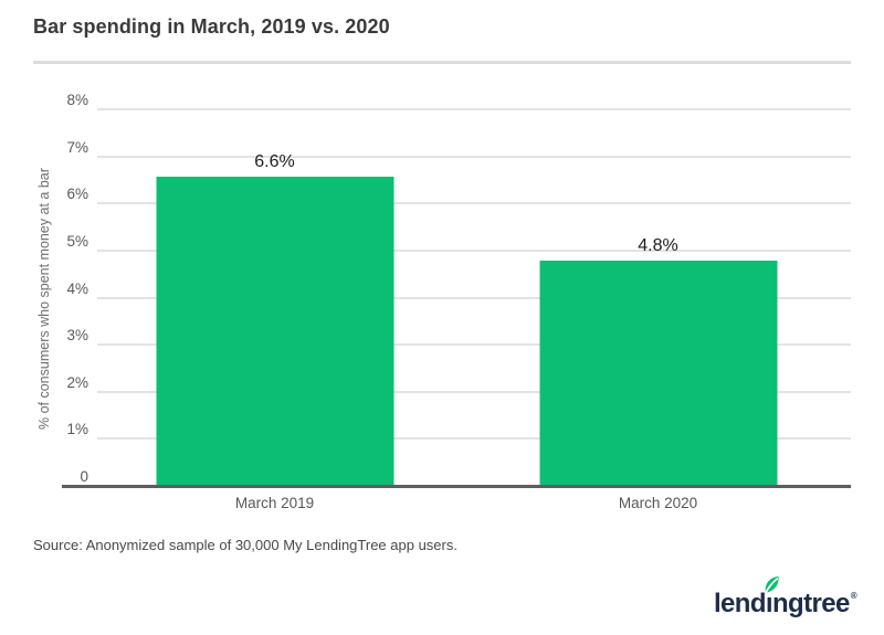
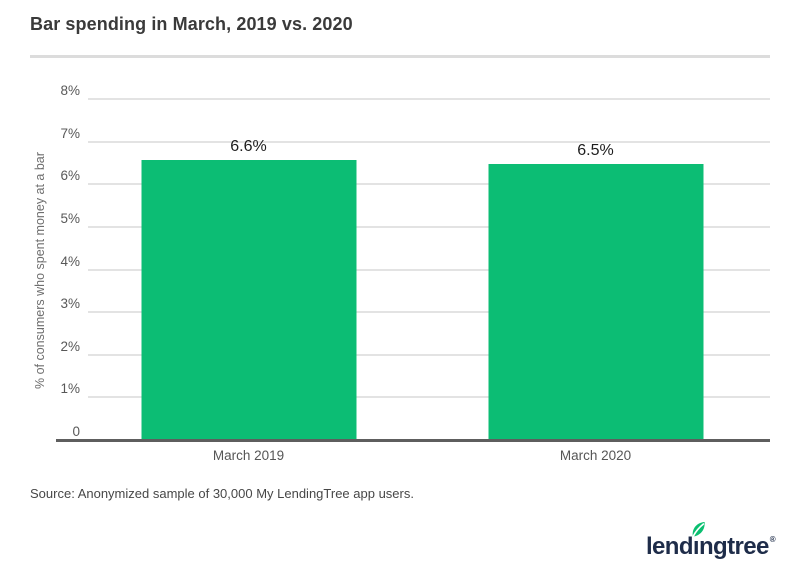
March 2020: 4.8% -> 6.5%
